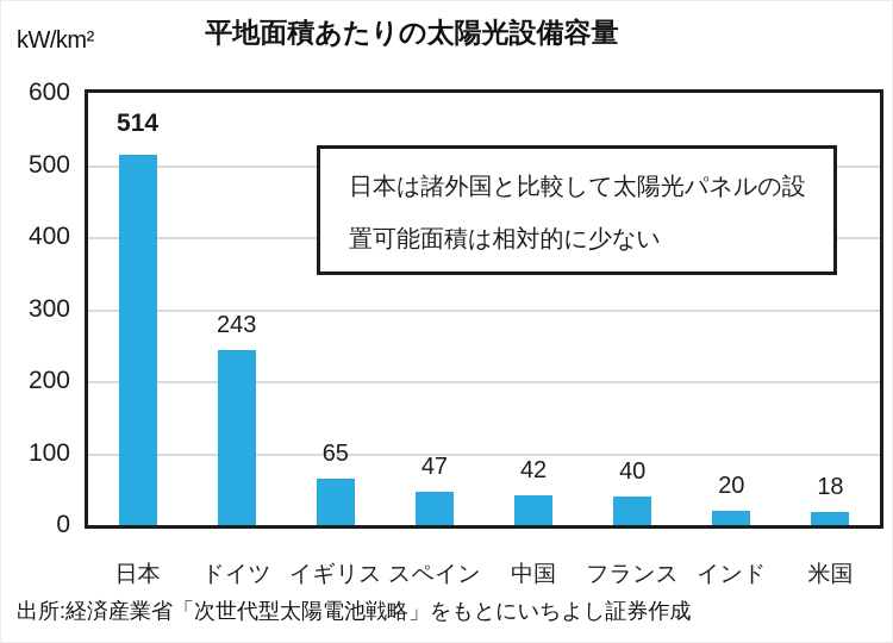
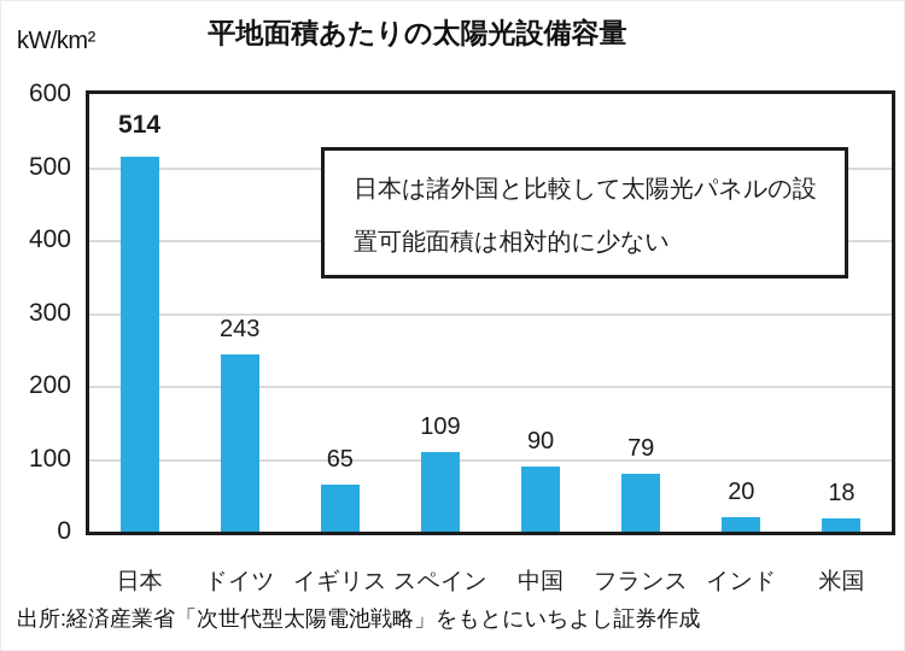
スペイン: 47 -> 109
中国: 42 -> 90
フランス: 40 -> 79
